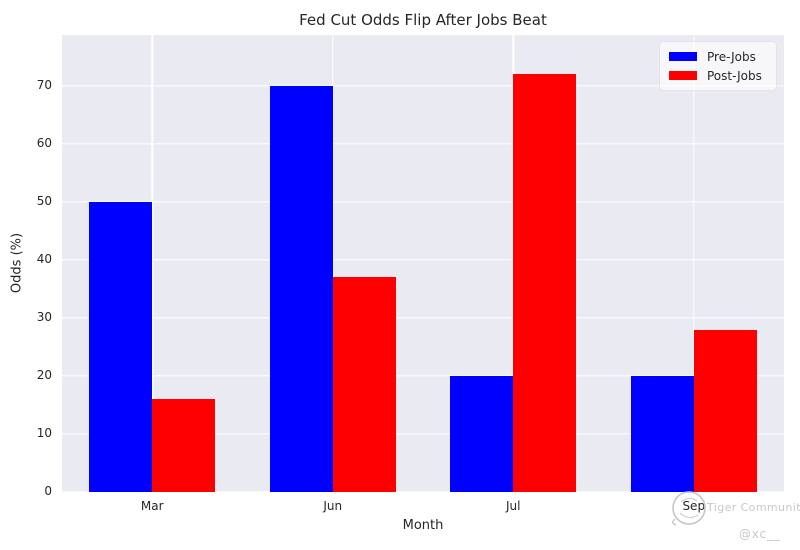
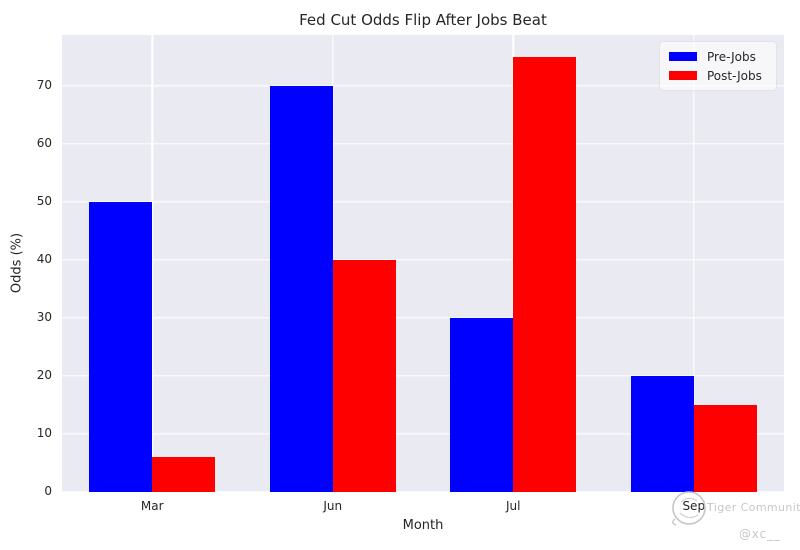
Post-Jobs/Mar: 16 -> 6
Post-Jobs/Jun: 37 -> 40
Pre-Jobs/Jul: 20 -> 30
Post-Jobs/Jul: 72 -> 75
Post-Jobs/Sep: 28 -> 15
